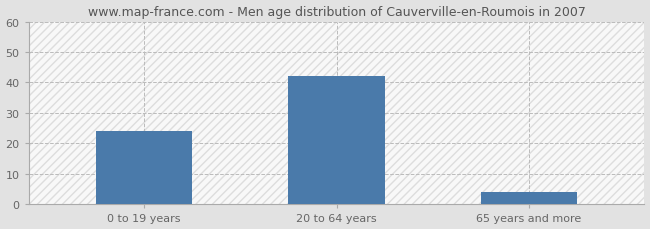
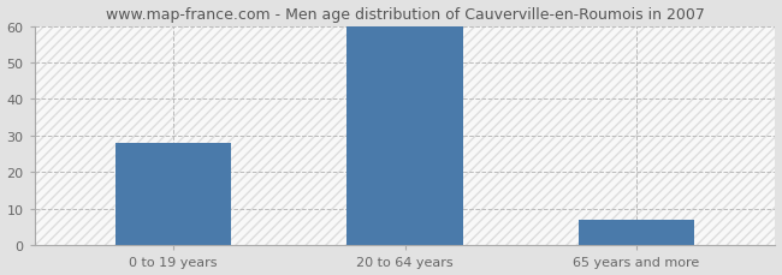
0 to 19 years: 24 -> 28
20 to 64 years: 42 -> 60
65 years and more: 4 -> 7
